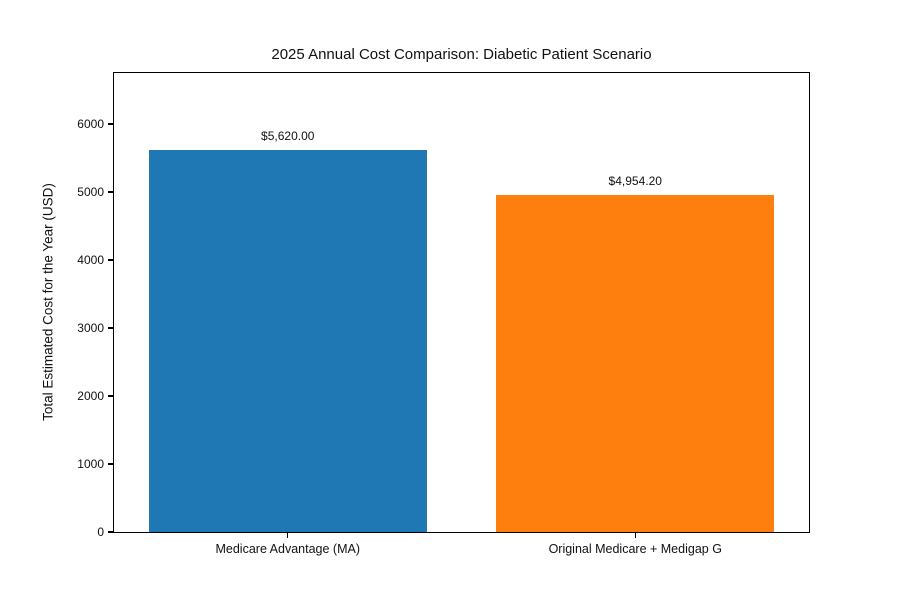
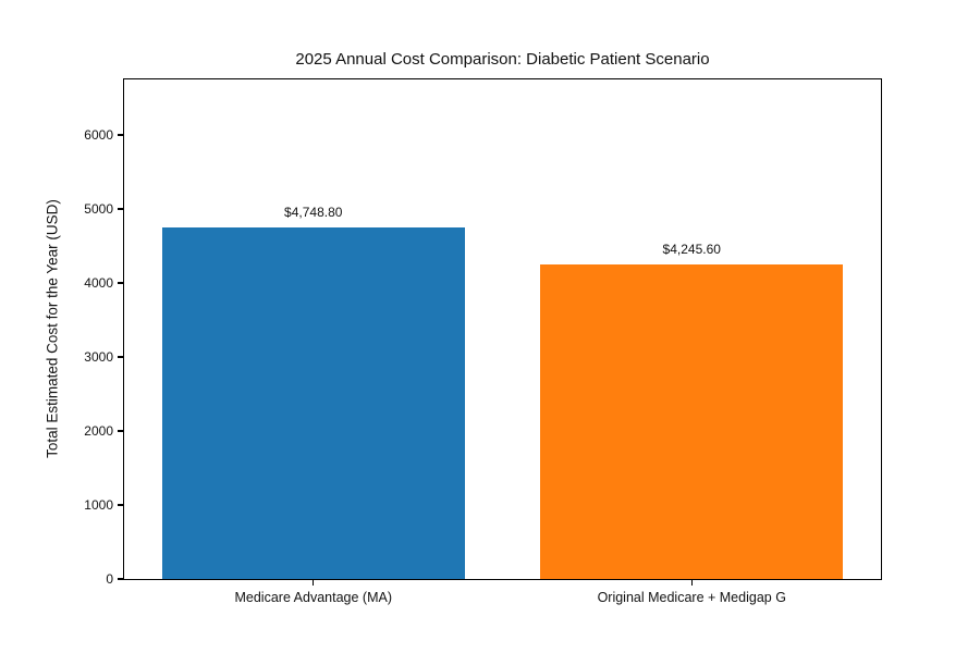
Medicare Advantage (MA): $5,620.00 -> $4,748.80
Original Medicare + Medigap G: $4,954.20 -> $4,245.60
